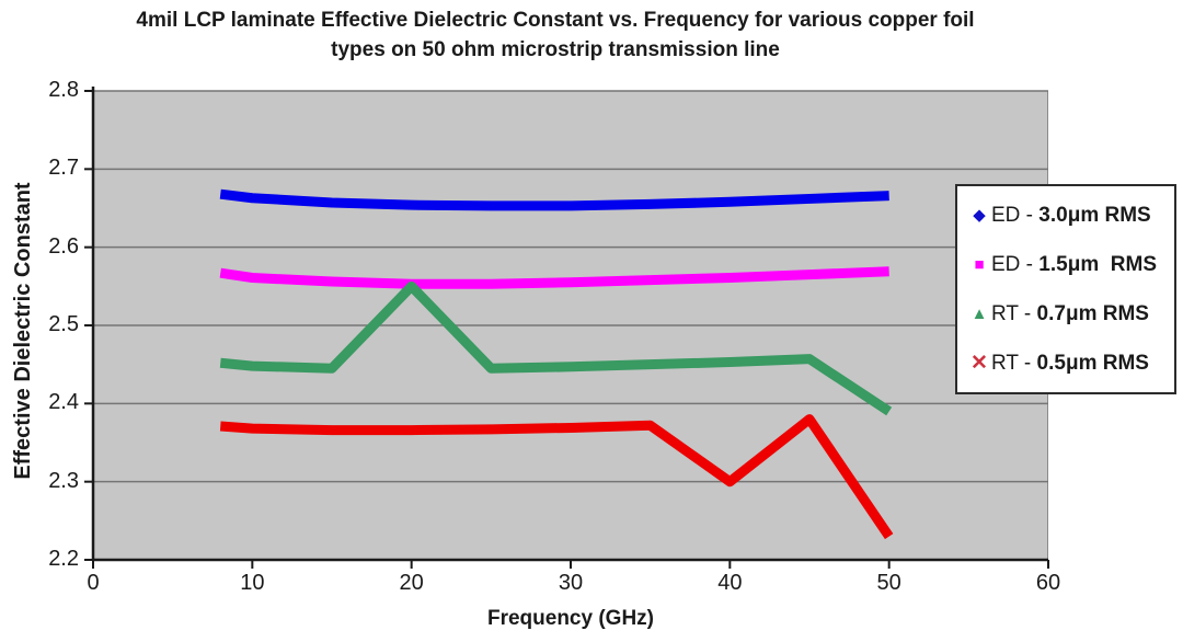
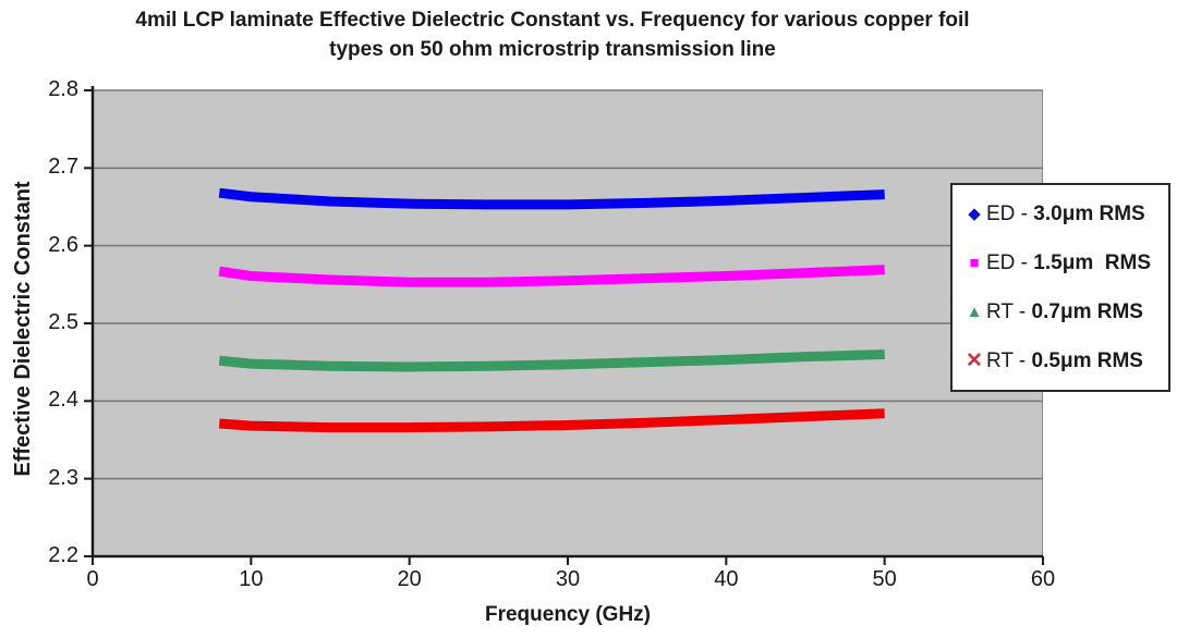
RT - 0.7μm RMS/20: 2.55 -> 2.44
RT - 0.5μm RMS/40: 2.30 -> 2.38
RT - 0.7μm RMS/50: 2.39 -> 2.46
RT - 0.5μm RMS/50: 2.23 -> 2.38
